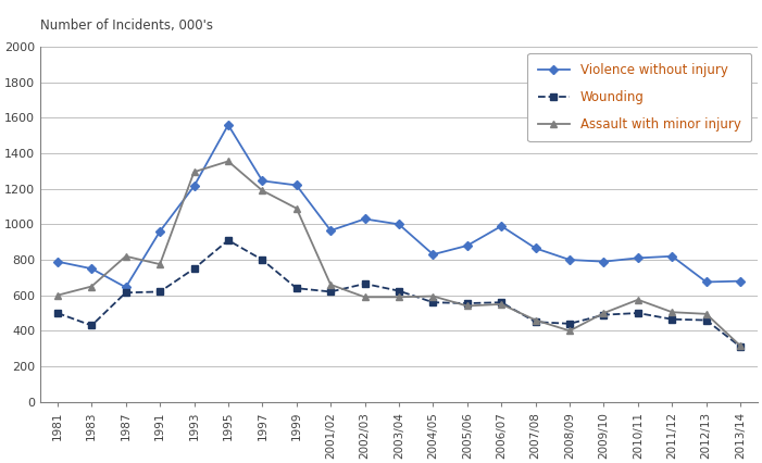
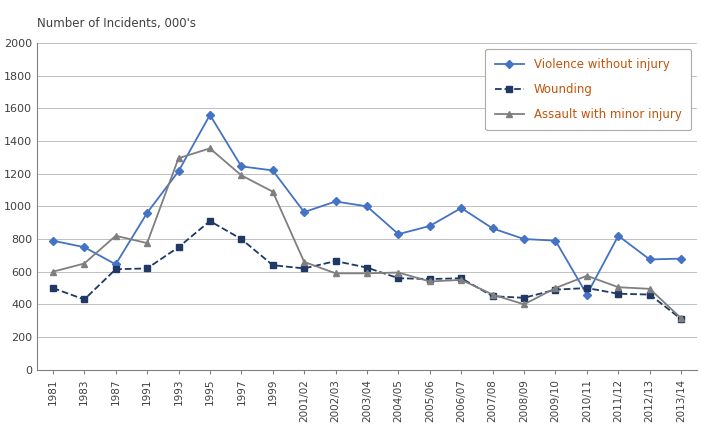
Violence without injury/2010/11: 810 -> 460
